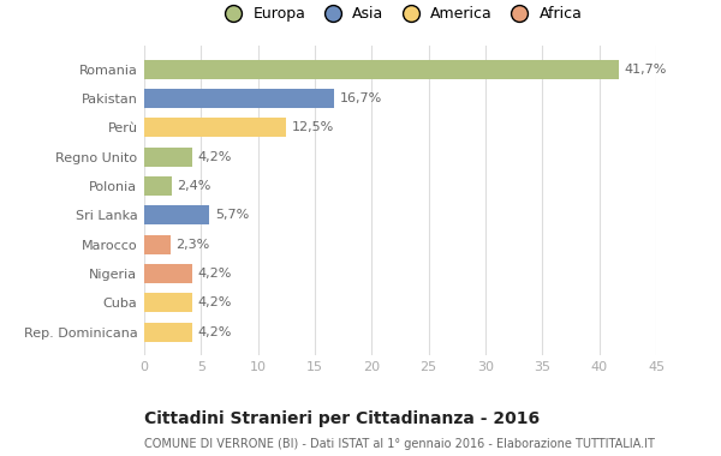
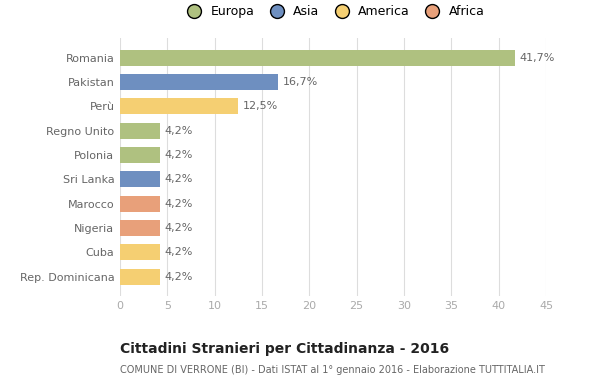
Polonia: 2,4% -> 4,2%
Sri Lanka: 5,7% -> 4,2%
Marocco: 2,3% -> 4,2%
